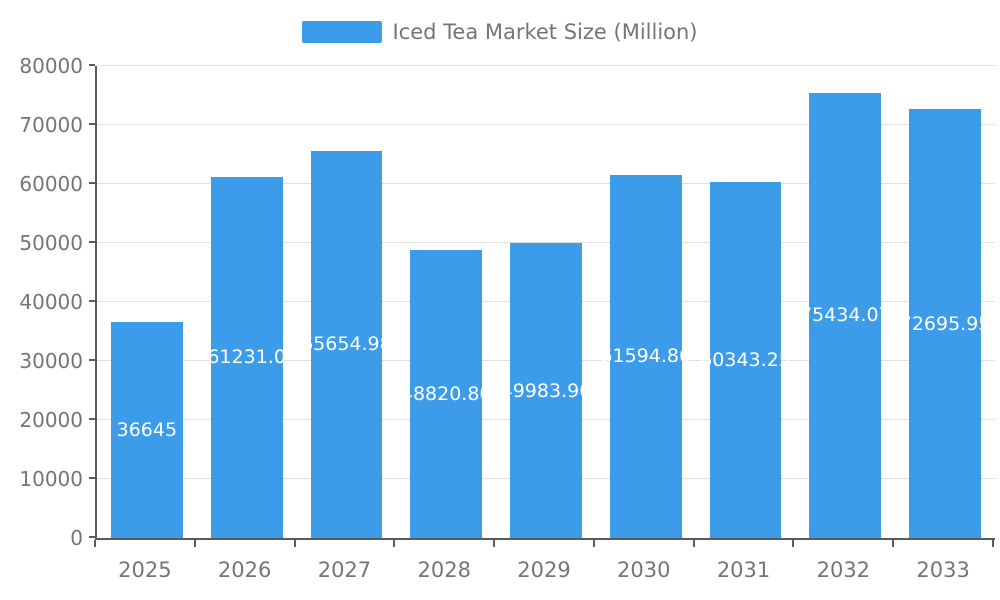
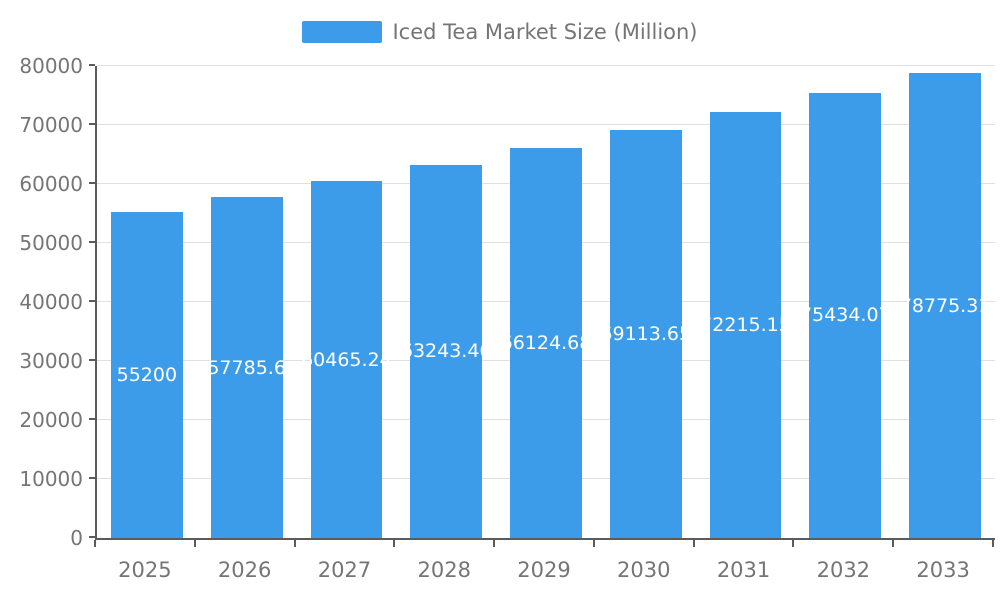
2025: 36645 -> 55200
2026: 61231.0 -> 57785.6
2027: 65654.98 -> 60465.24
2028: 48820.80 -> 63243.46
2029: 49983.90 -> 66124.68
2030: 61594.86 -> 69113.65
2031: 60343.25 -> 72215.15
2033: 72695.95 -> 78775.31
